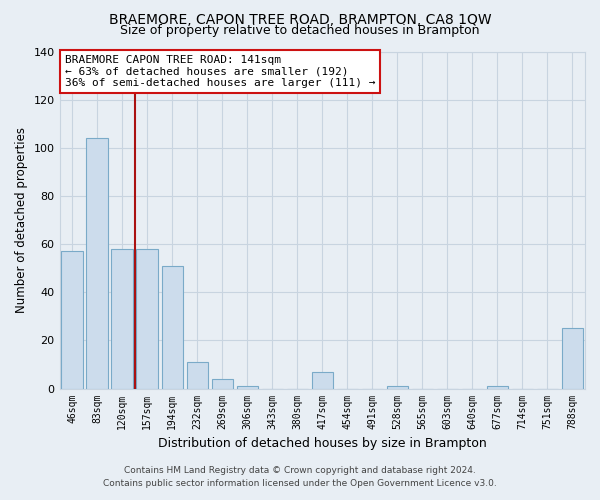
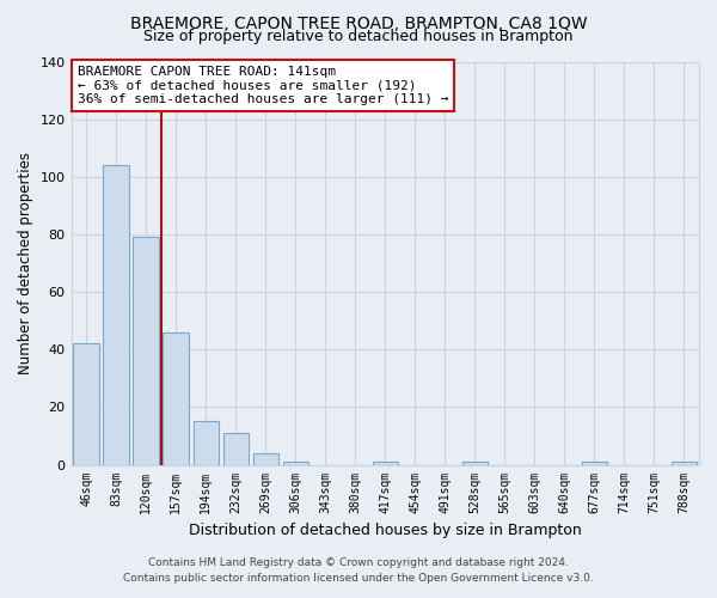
46sqm: 57 -> 42
120sqm: 58 -> 79
157sqm: 58 -> 46
194sqm: 51 -> 15
417sqm: 7 -> 1
788sqm: 25 -> 1
